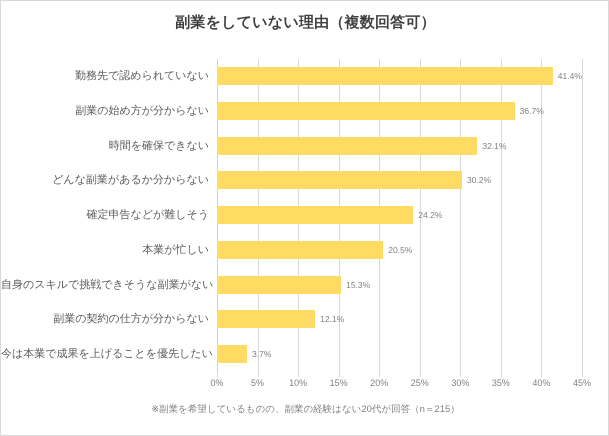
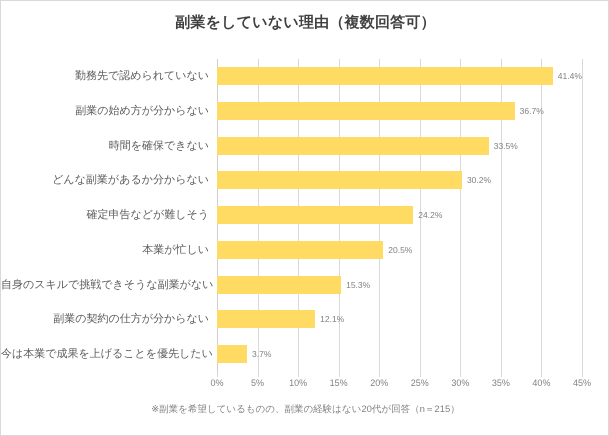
時間を確保できない: 32.1% -> 33.5%
